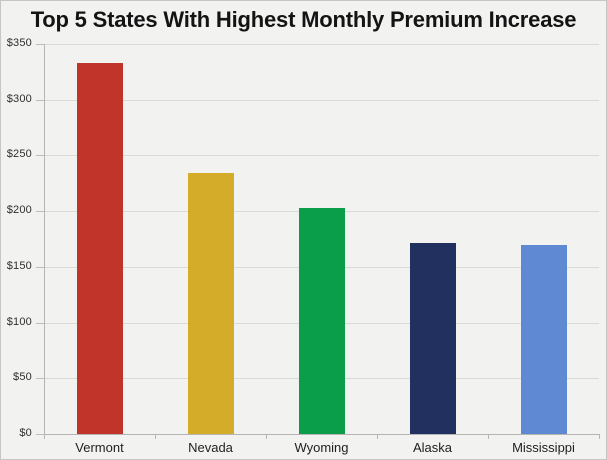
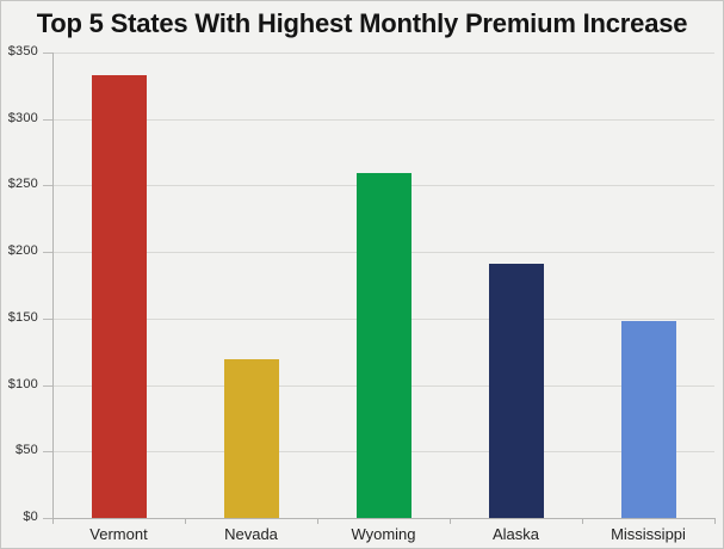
Nevada: $234 -> $119
Wyoming: $203 -> $259
Alaska: $171 -> $191
Mississippi: $170 -> $148
